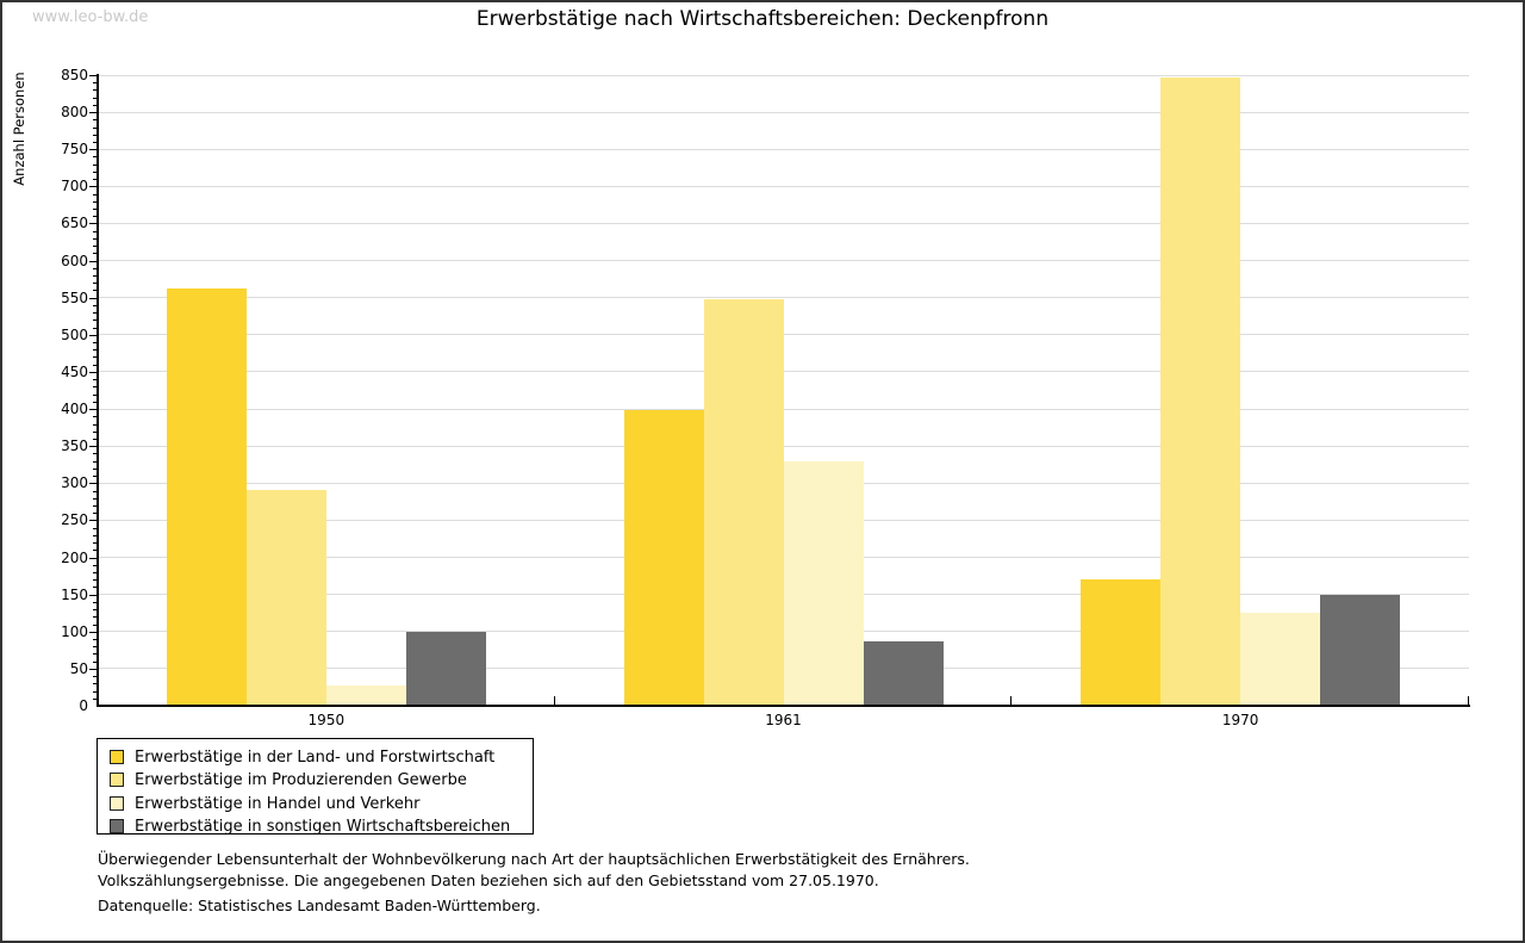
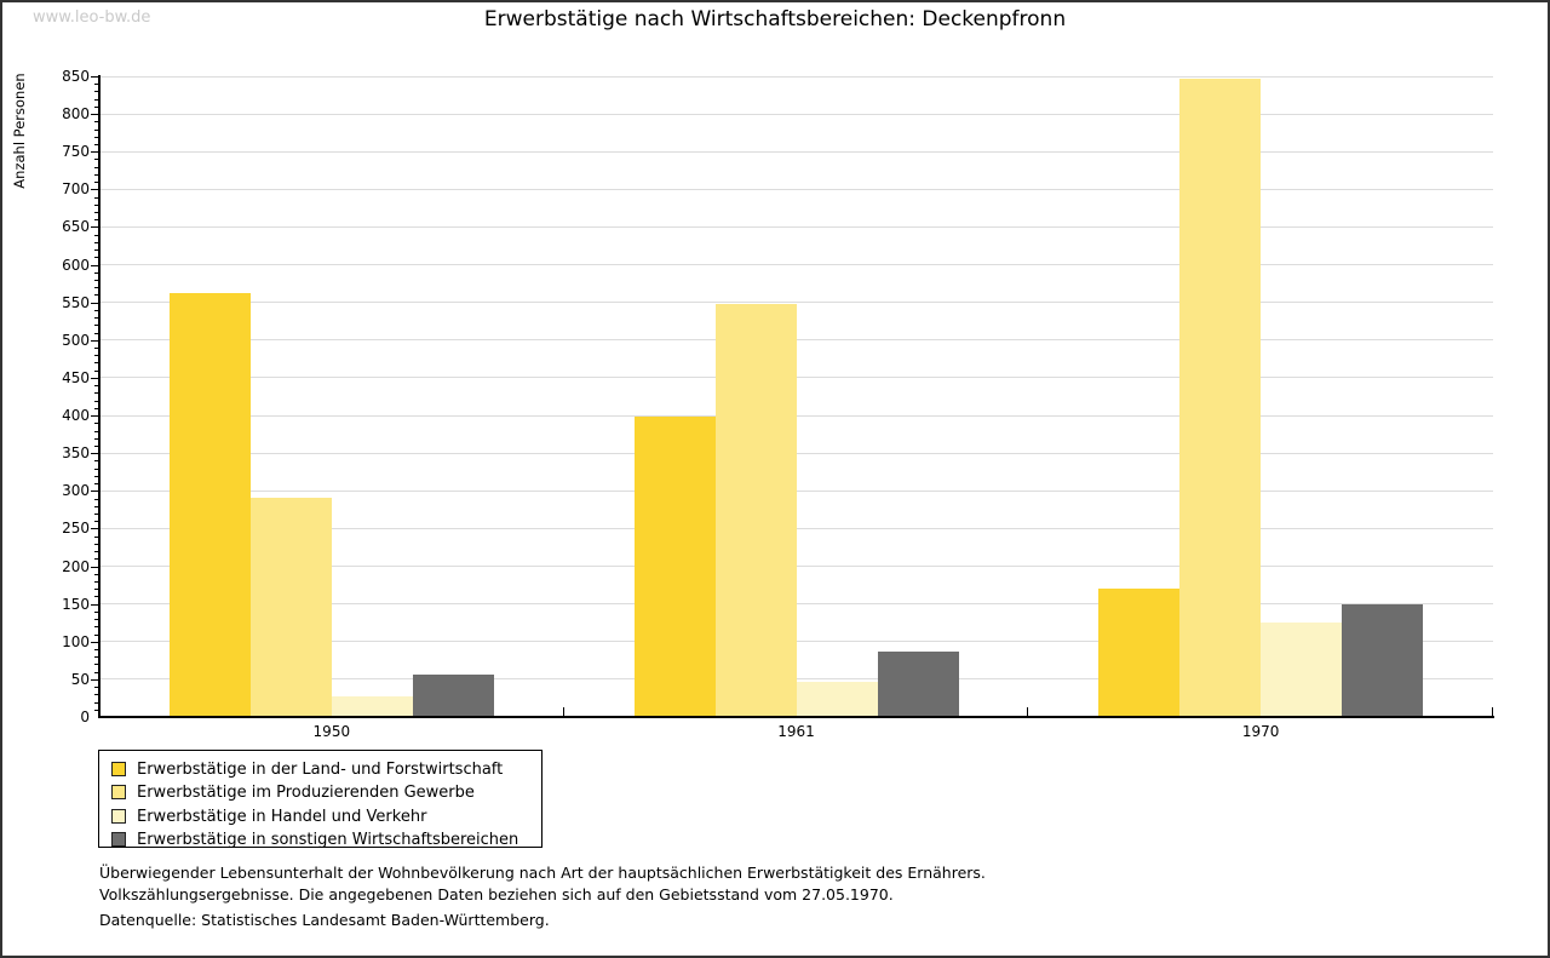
Erwerbstätige in sonstigen Wirtschaftsbereichen/1950: 100 -> 60
Erwerbstätige in Handel und Verkehr/1961: 330 -> 50
